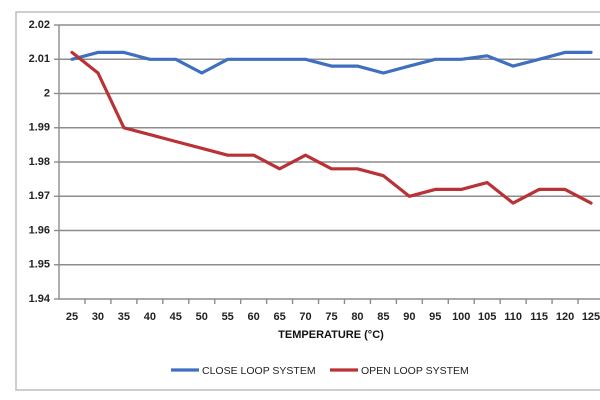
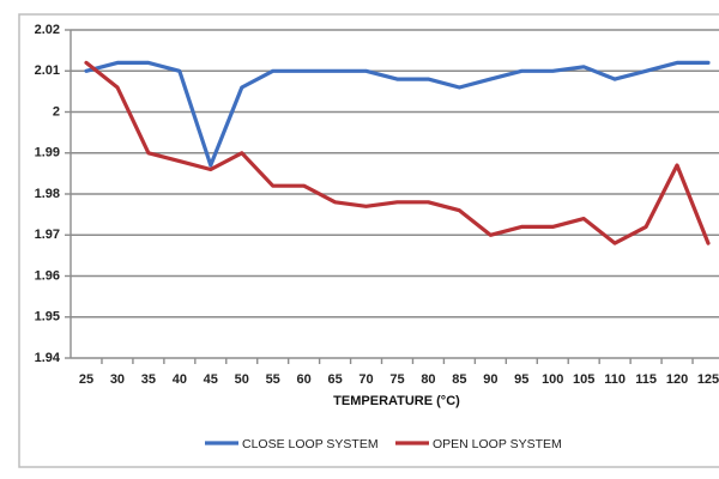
CLOSE LOOP SYSTEM/45: 2.010 -> 1.987
OPEN LOOP SYSTEM/50: 1.984 -> 1.990
OPEN LOOP SYSTEM/70: 1.982 -> 1.977
OPEN LOOP SYSTEM/120: 1.972 -> 1.987
